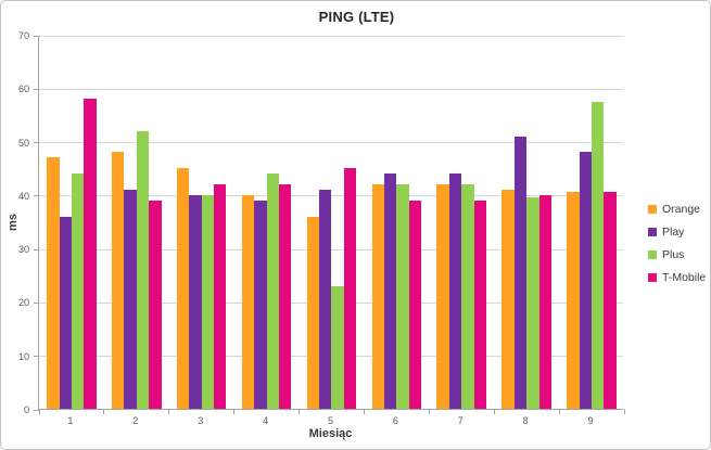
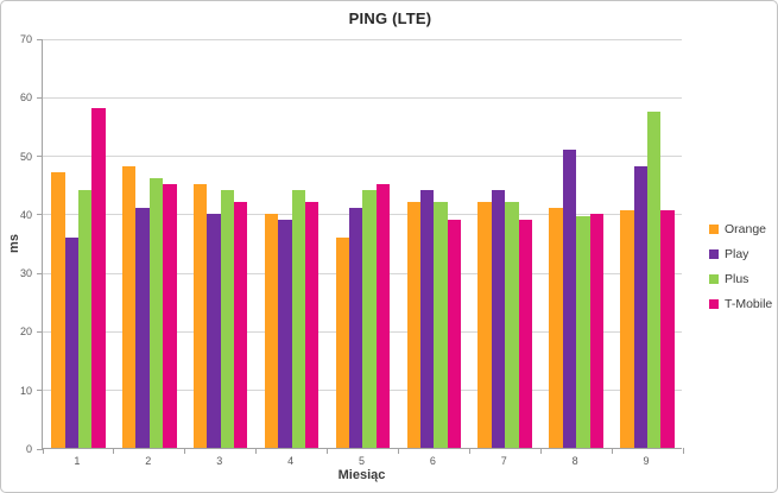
Plus/2: 52 -> 46
T-Mobile/2: 39 -> 45
Plus/3: 40 -> 44
Plus/5: 23 -> 44
